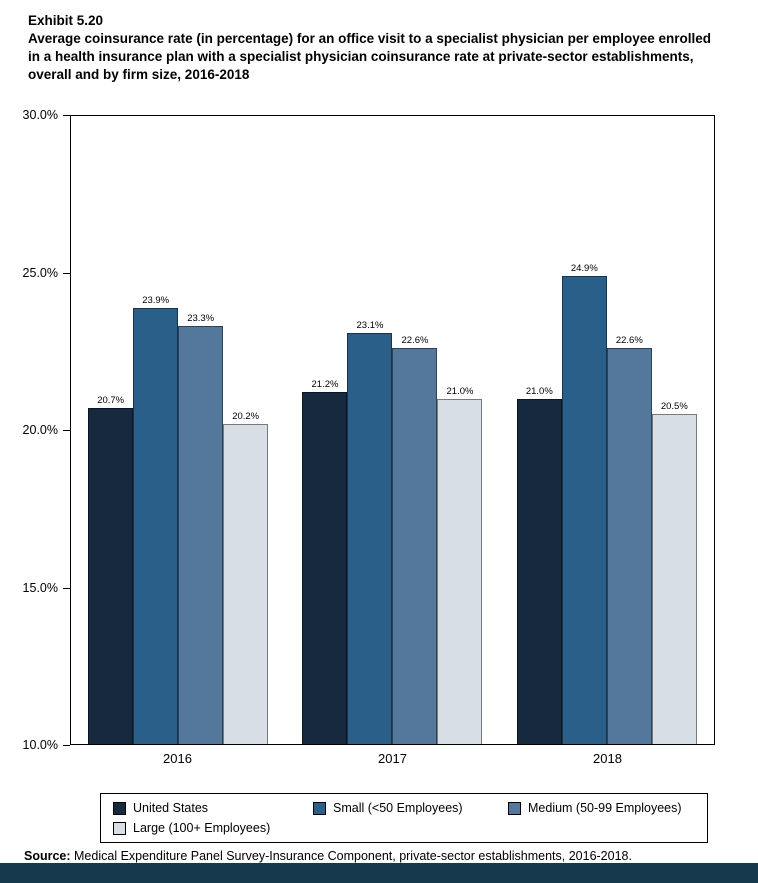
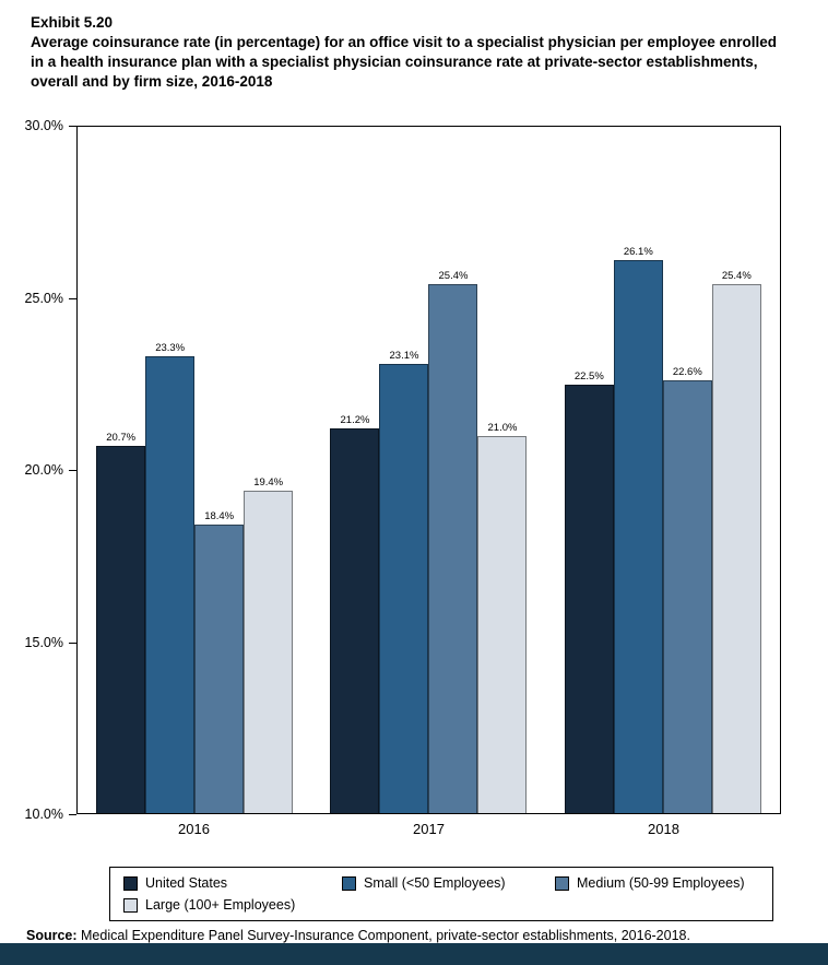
Small (<50 Employees)/2016: 23.9% -> 23.3%
Medium (50-99 Employees)/2016: 23.3% -> 18.4%
Large (100+ Employees)/2016: 20.2% -> 19.4%
Medium (50-99 Employees)/2017: 22.6% -> 25.4%
United States/2018: 21.0% -> 22.5%
Small (<50 Employees)/2018: 24.9% -> 26.1%
Large (100+ Employees)/2018: 20.5% -> 25.4%
